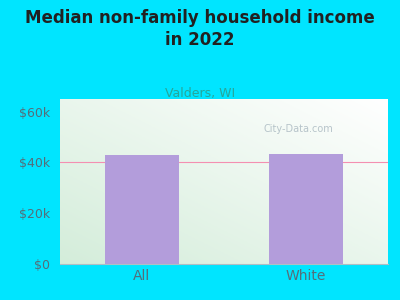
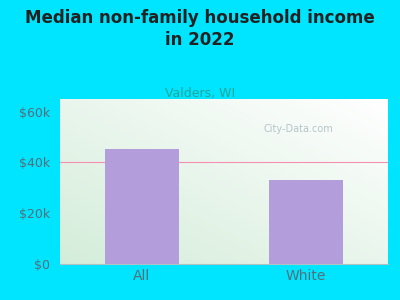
All: $43.0k -> $45.5k
White: $43.5k -> $33.0k
